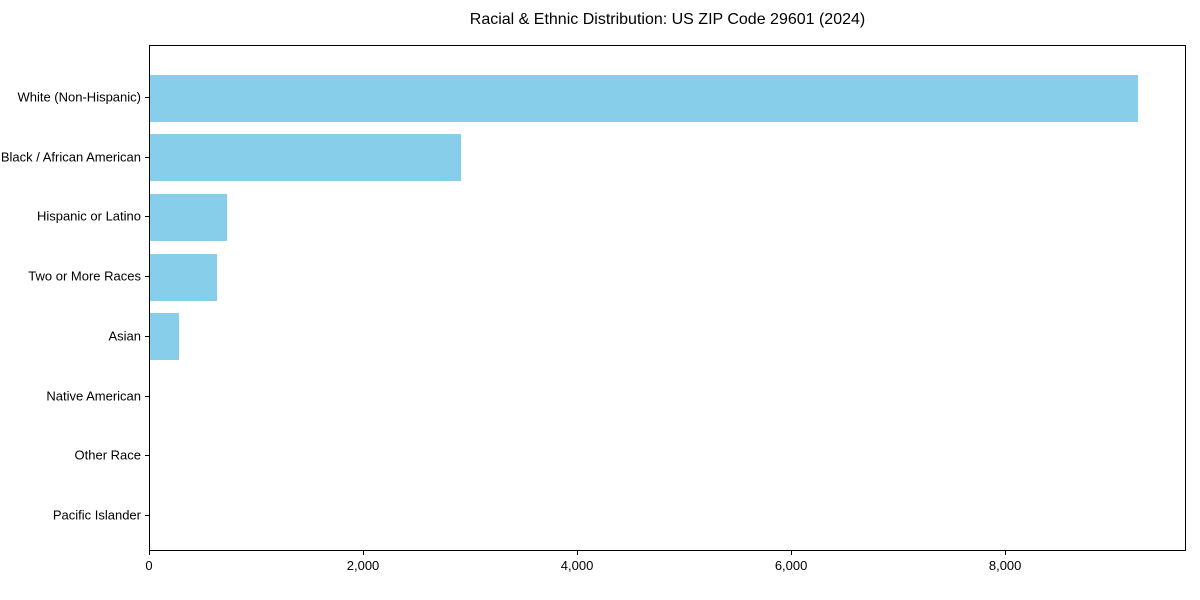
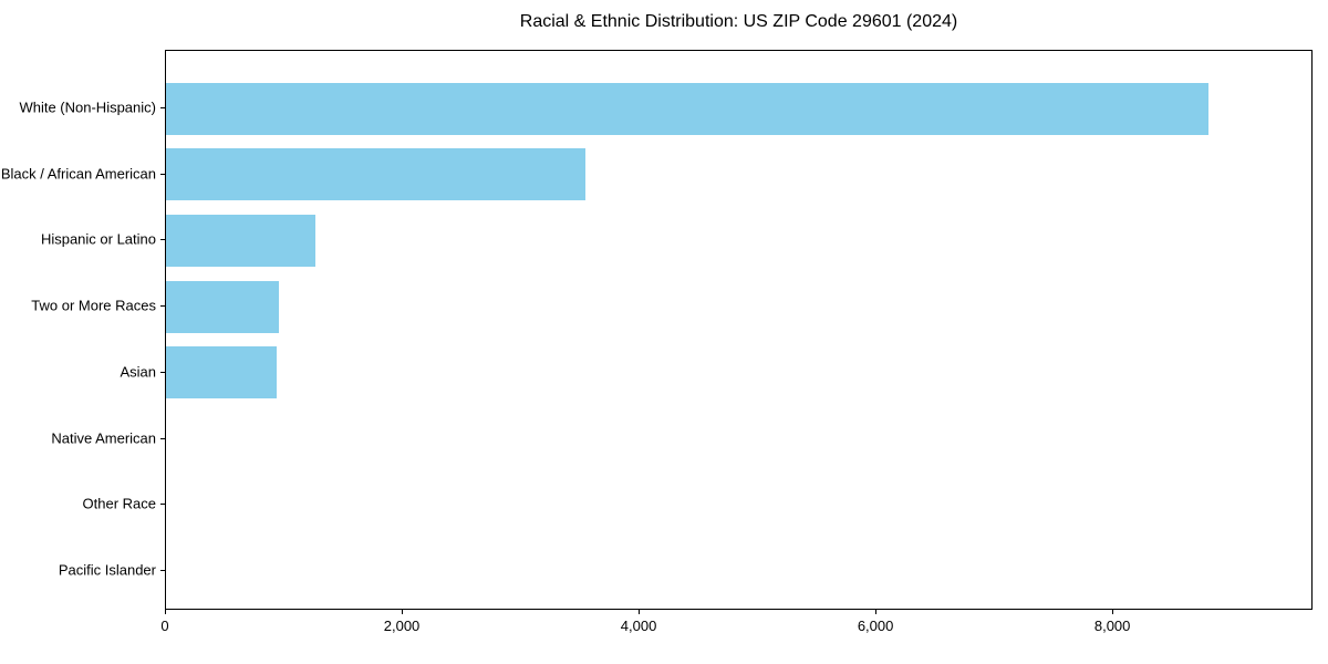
White (Non-Hispanic): 9230 -> 8800
Black / African American: 2910 -> 3540
Hispanic or Latino: 720 -> 1260
Two or More Races: 630 -> 950
Asian: 270 -> 930
